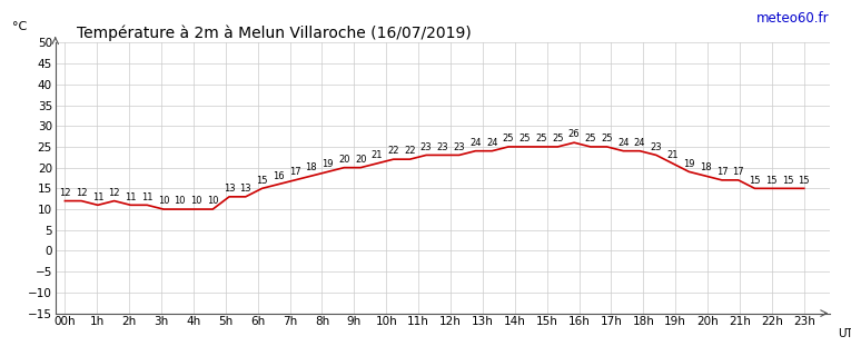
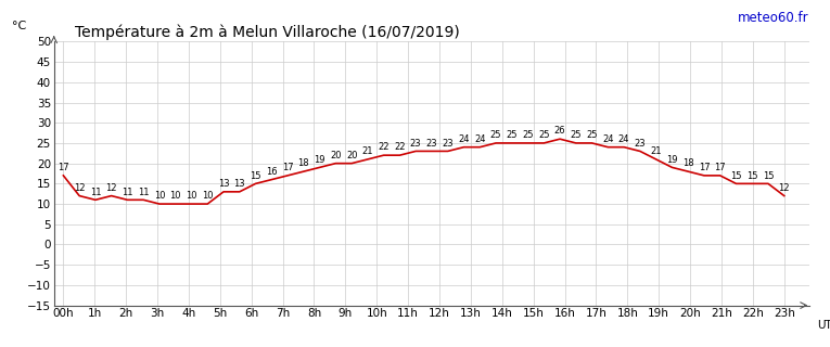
00h: 12 -> 17
23h: 15 -> 12
